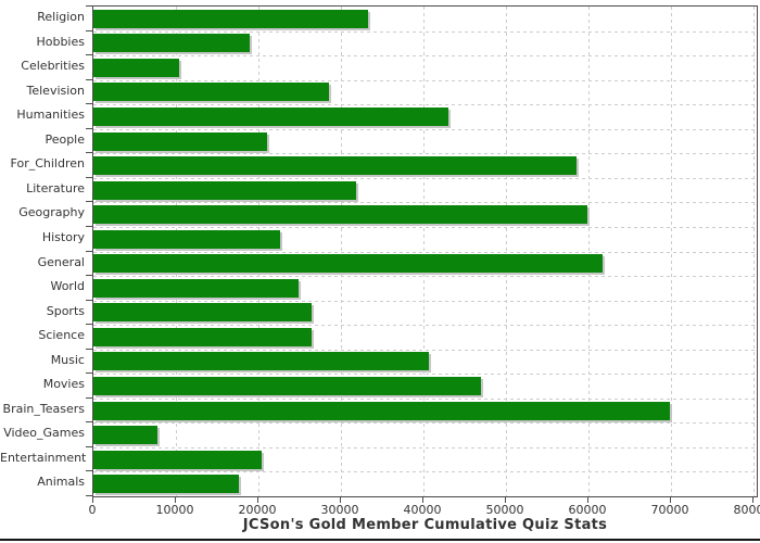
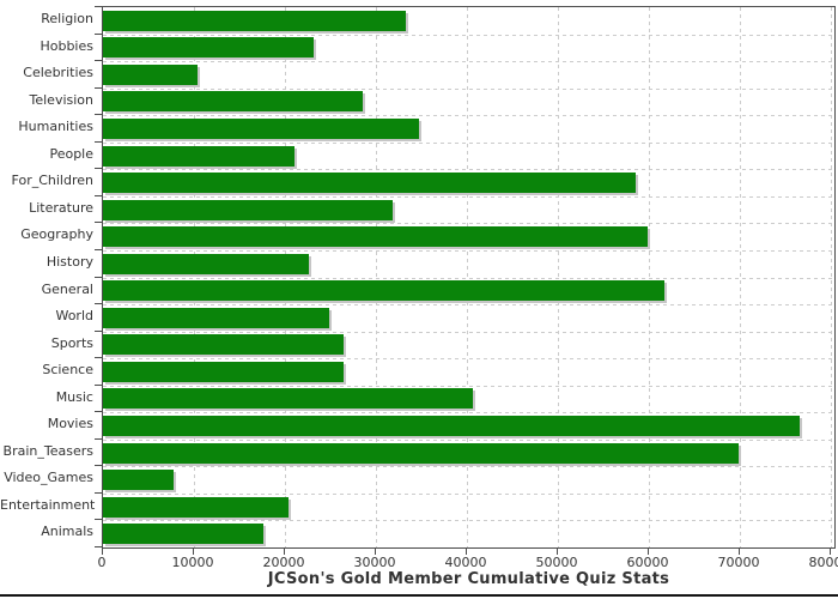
Hobbies: 19000 -> 23000
Humanities: 43000 -> 35000
Movies: 47000 -> 77000
